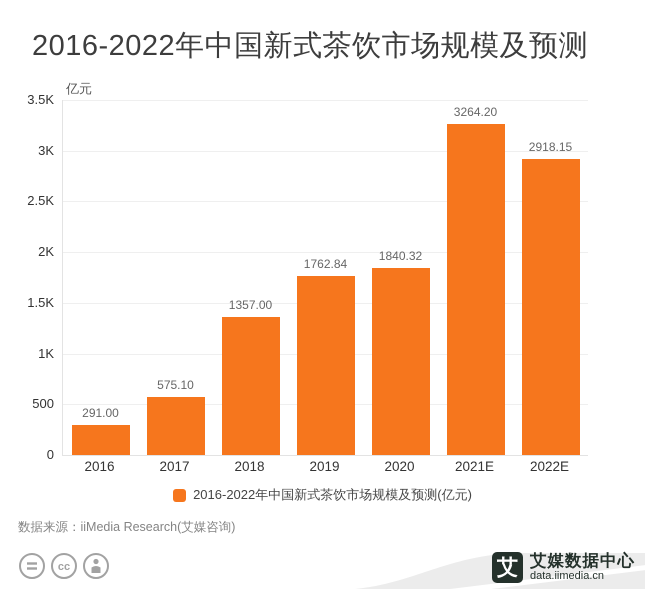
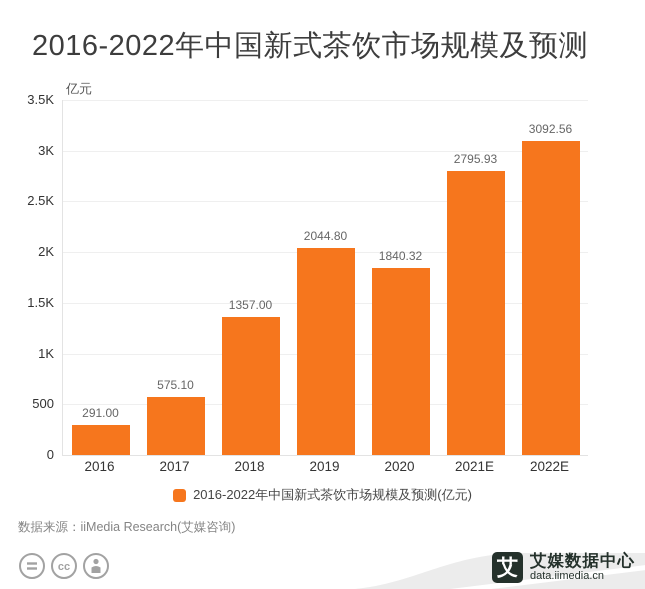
2019: 1762.84 -> 2044.80
2021E: 3264.20 -> 2795.93
2022E: 2918.15 -> 3092.56
